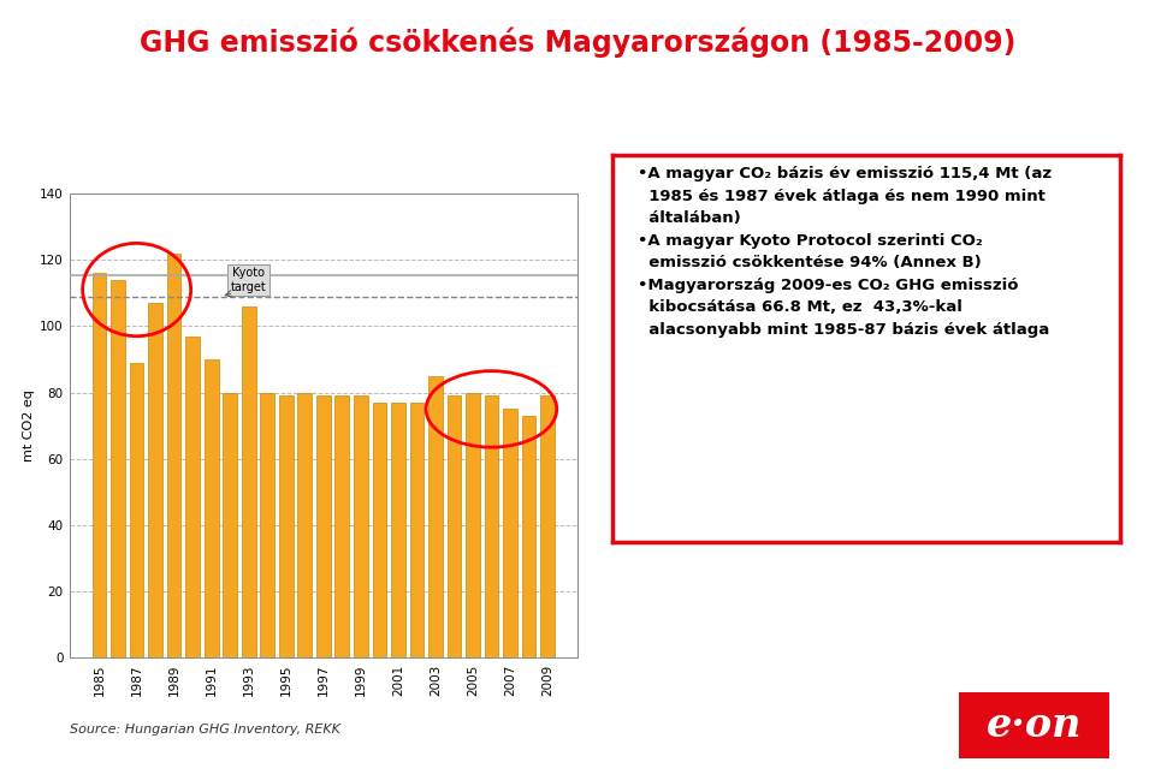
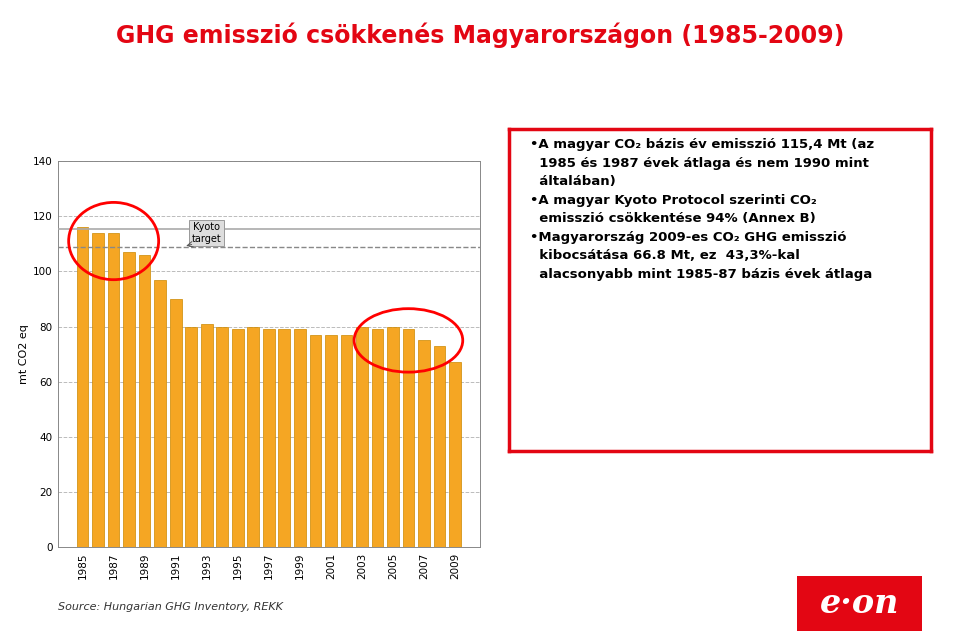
1987: 89 -> 114
1989: 122 -> 106
1993: 106 -> 81
2003: 85 -> 80
2009: 79 -> 67
